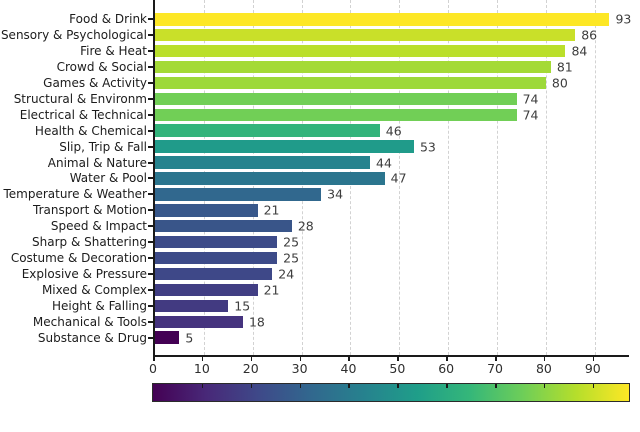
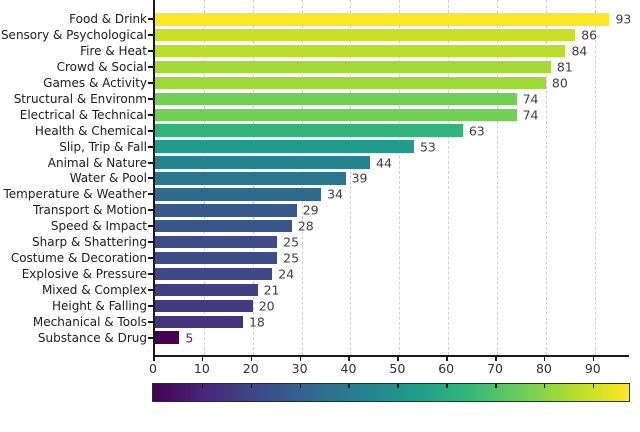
Health & Chemical: 46 -> 63
Water & Pool: 47 -> 39
Transport & Motion: 21 -> 29
Height & Falling: 15 -> 20
